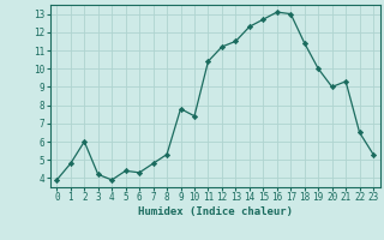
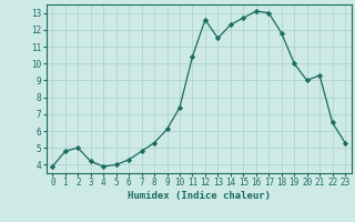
2: 6.0 -> 5.0
5: 4.4 -> 4.0
9: 7.8 -> 6.1
12: 11.2 -> 12.6
18: 11.4 -> 11.8
